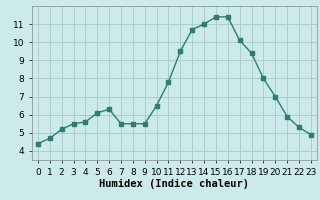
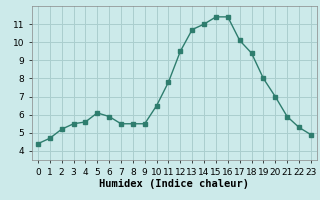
6: 6.3 -> 5.9
